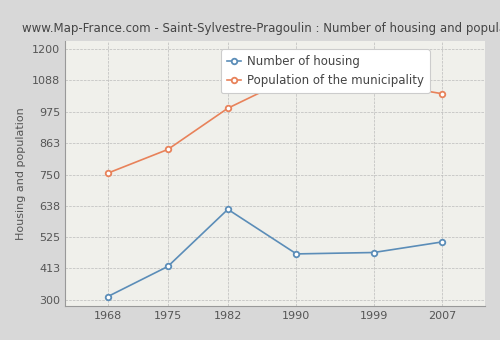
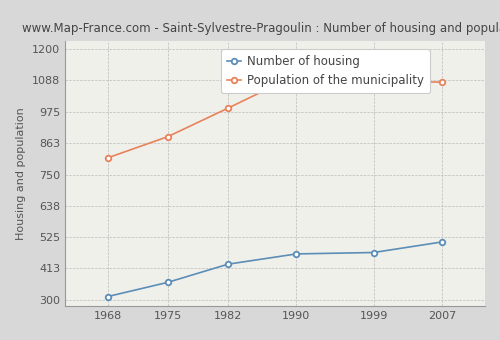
Population of the municipality/1968: 755 -> 810
Number of housing/1975: 420 -> 363
Population of the municipality/1975: 840 -> 886
Number of housing/1982: 625 -> 428
Population of the municipality/2007: 1040 -> 1082
